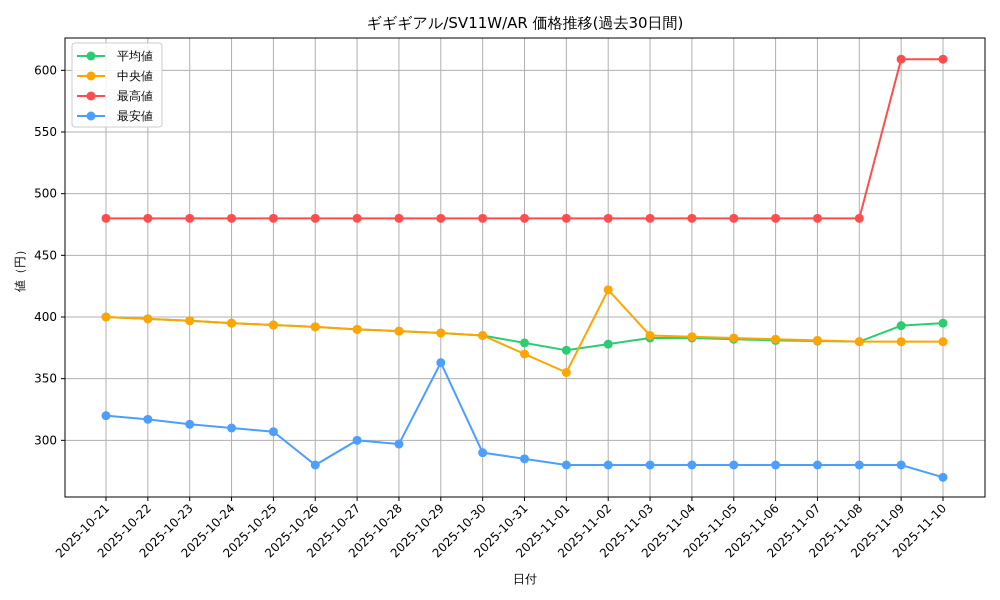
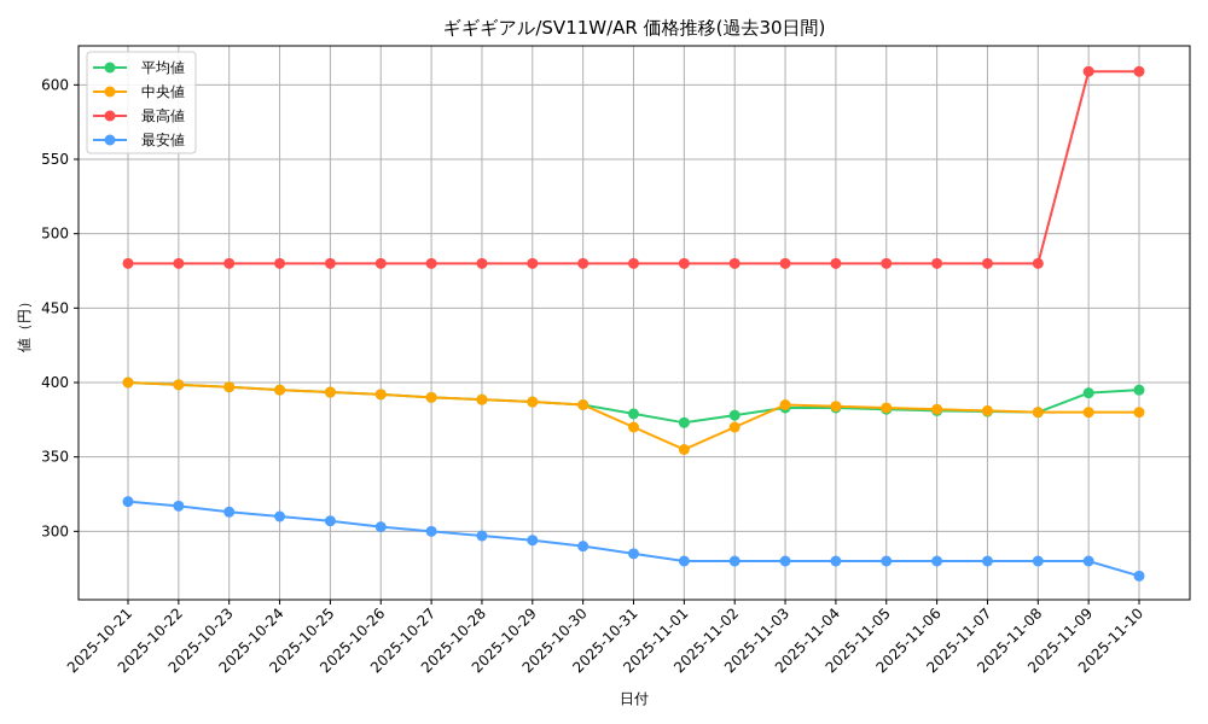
最安値/2025-10-26: 280 -> 303
最安値/2025-10-29: 363 -> 294
中央値/2025-11-02: 422 -> 370
